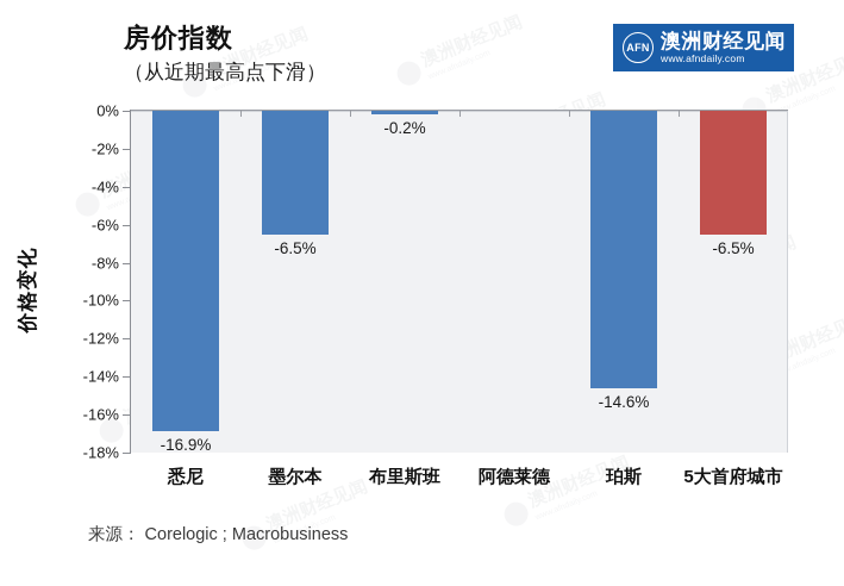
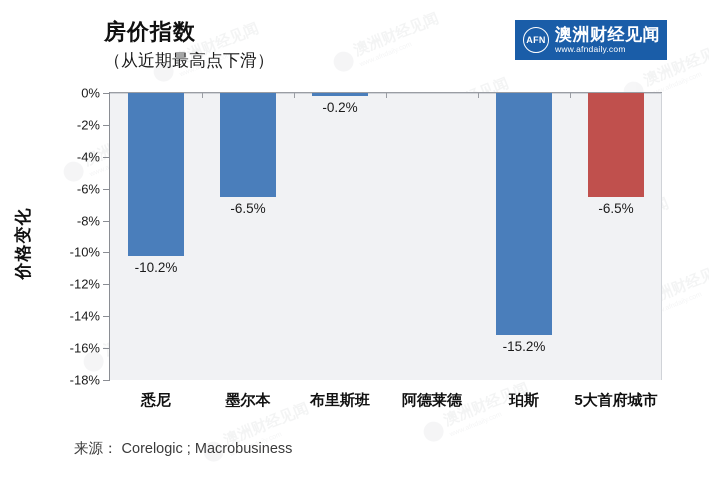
悉尼: -16.9% -> -10.2%
珀斯: -14.6% -> -15.2%
